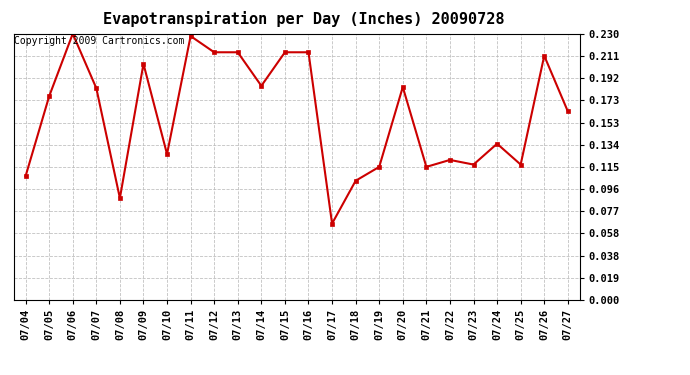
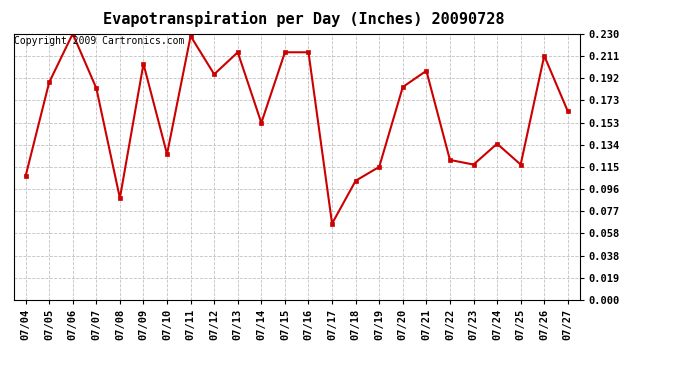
07/05: 0.176 -> 0.188
07/12: 0.214 -> 0.195
07/14: 0.185 -> 0.153
07/21: 0.115 -> 0.198
